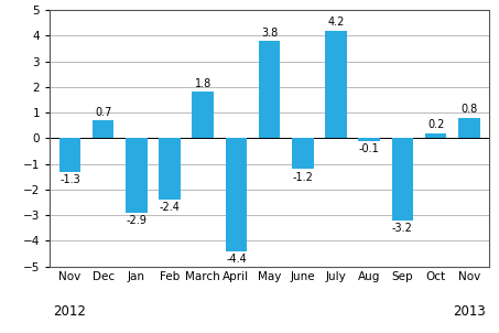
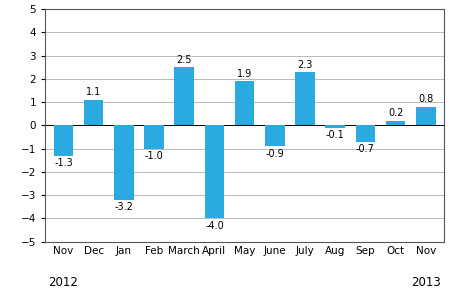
Dec: 0.7 -> 1.1
Jan: -2.9 -> -3.2
Feb: -2.4 -> -1.0
March: 1.8 -> 2.5
April: -4.4 -> -4.0
May: 3.8 -> 1.9
June: -1.2 -> -0.9
July: 4.2 -> 2.3
Sep: -3.2 -> -0.7
